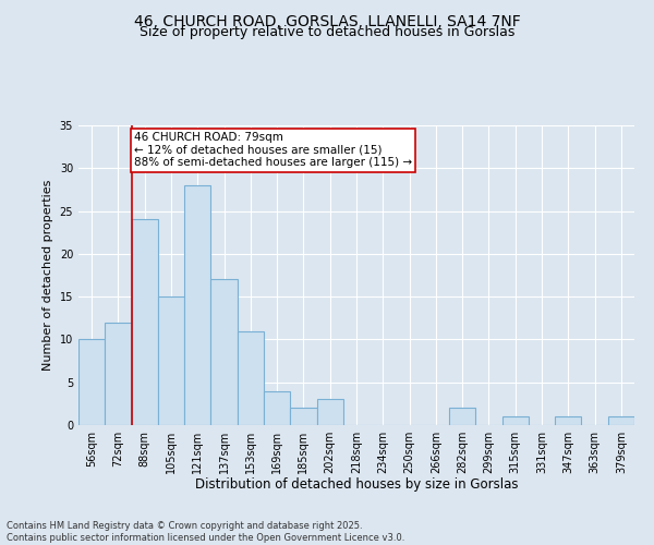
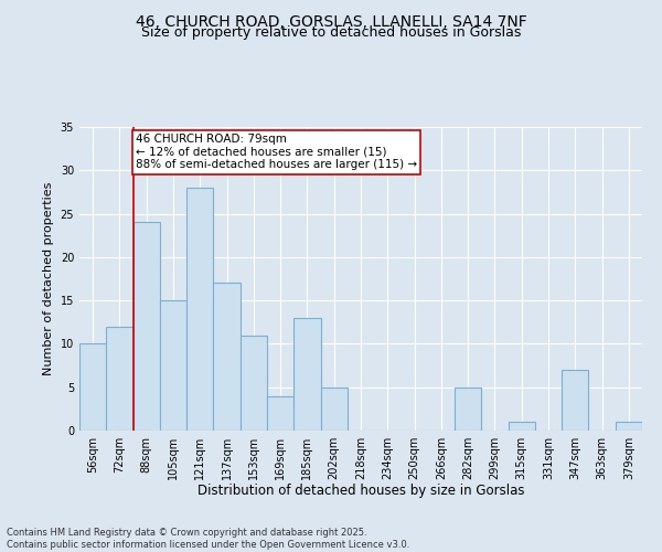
185sqm: 2 -> 13
202sqm: 3 -> 5
282sqm: 2 -> 5
347sqm: 1 -> 7
